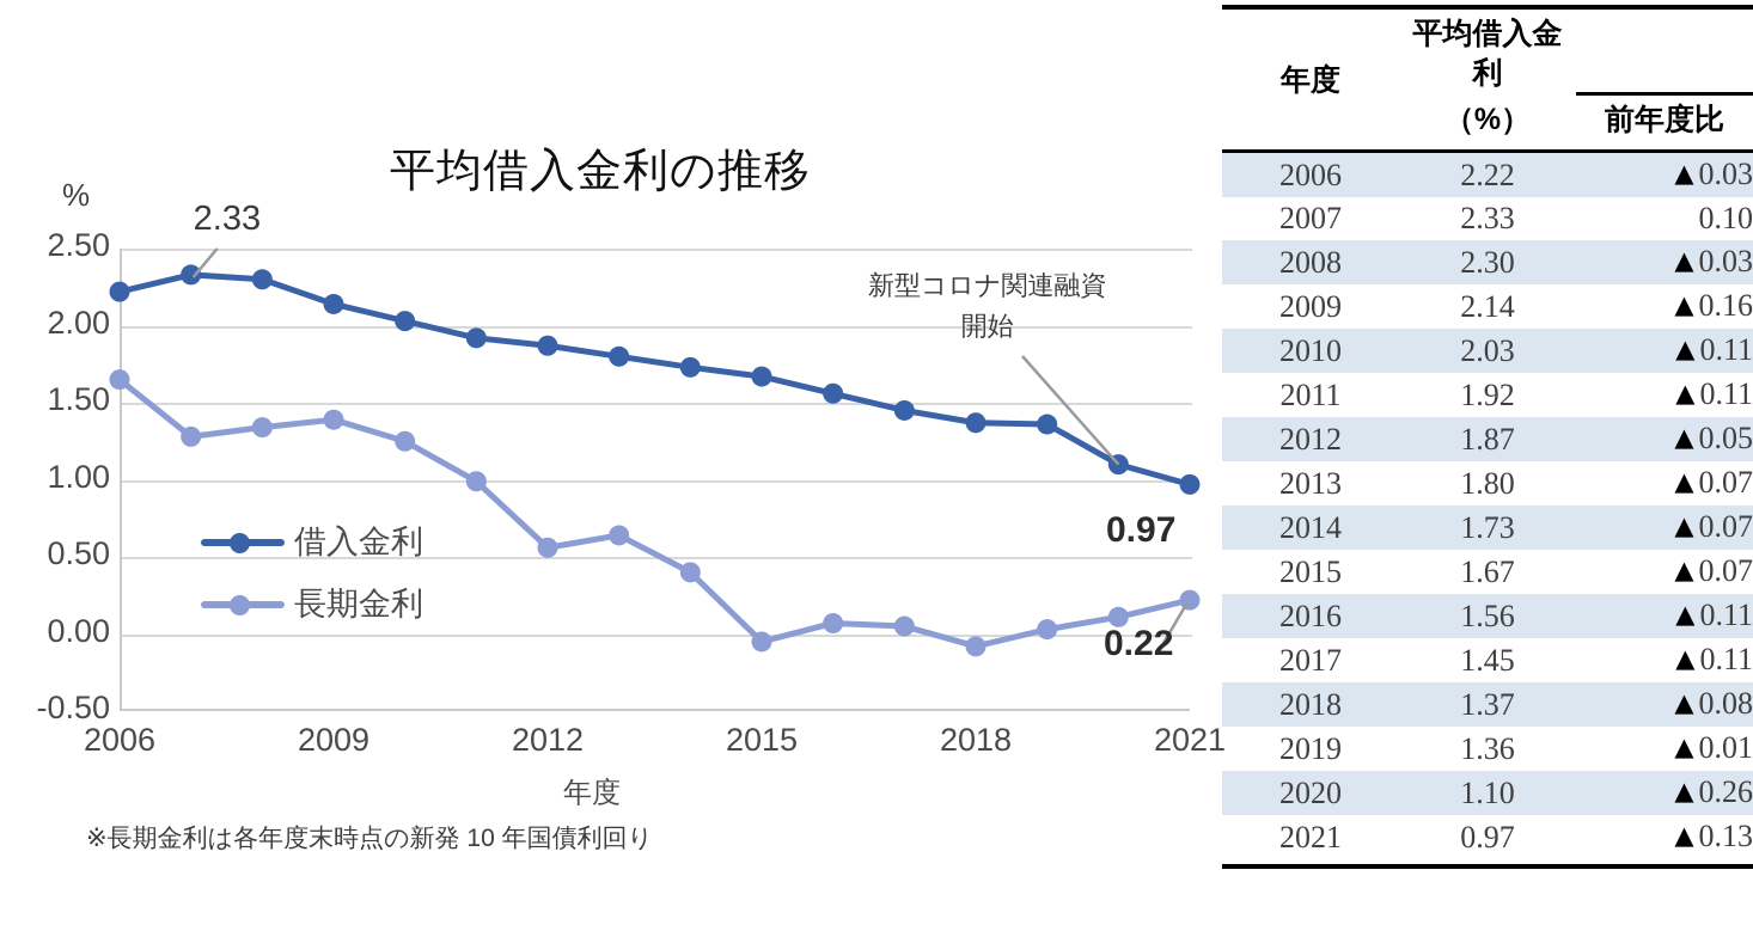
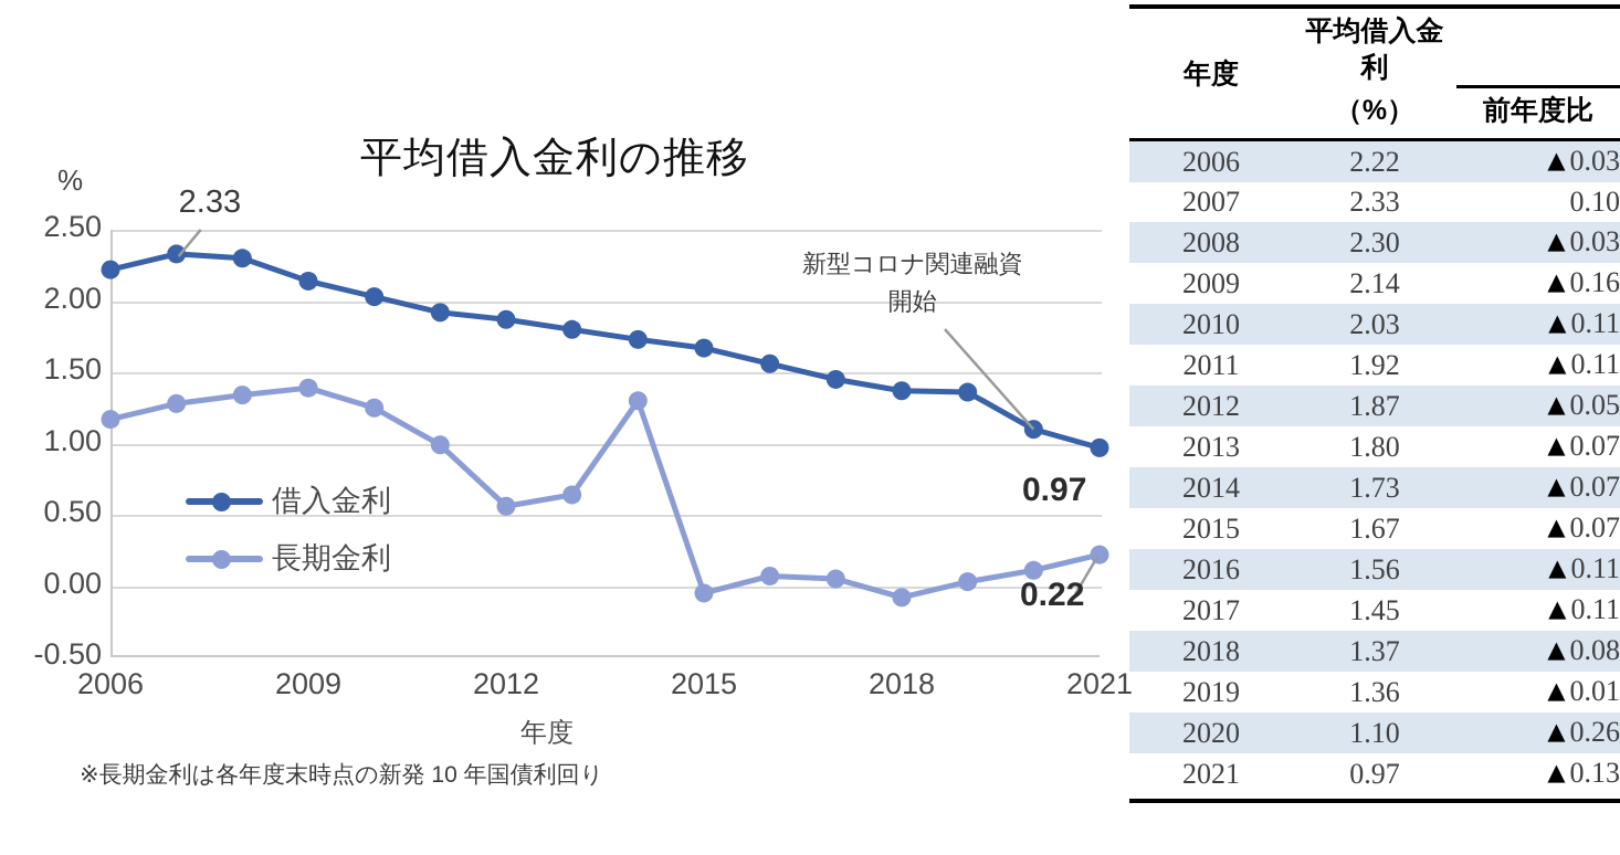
長期金利/2006: 1.65 -> 1.17
長期金利/2014: 0.40 -> 1.30
